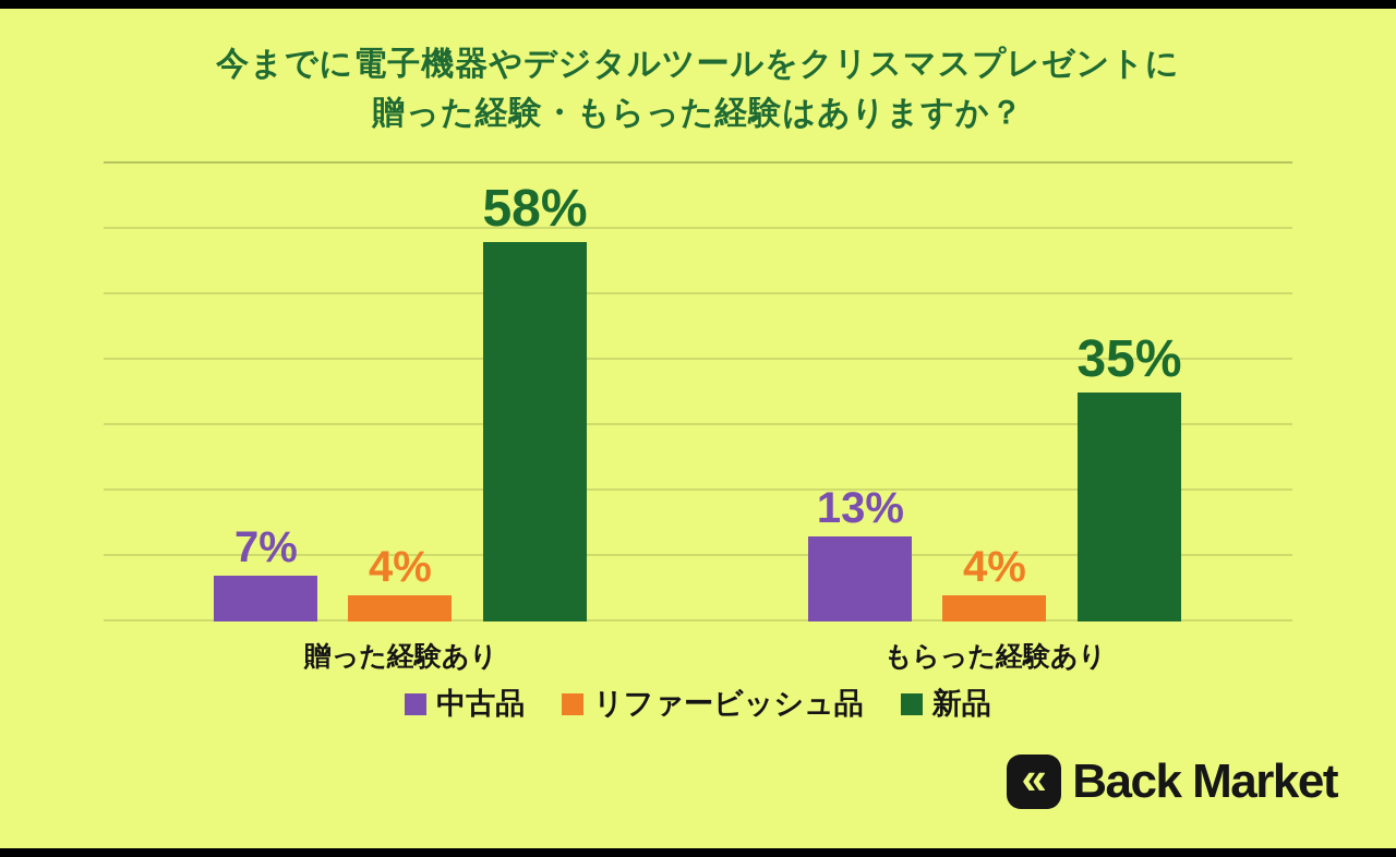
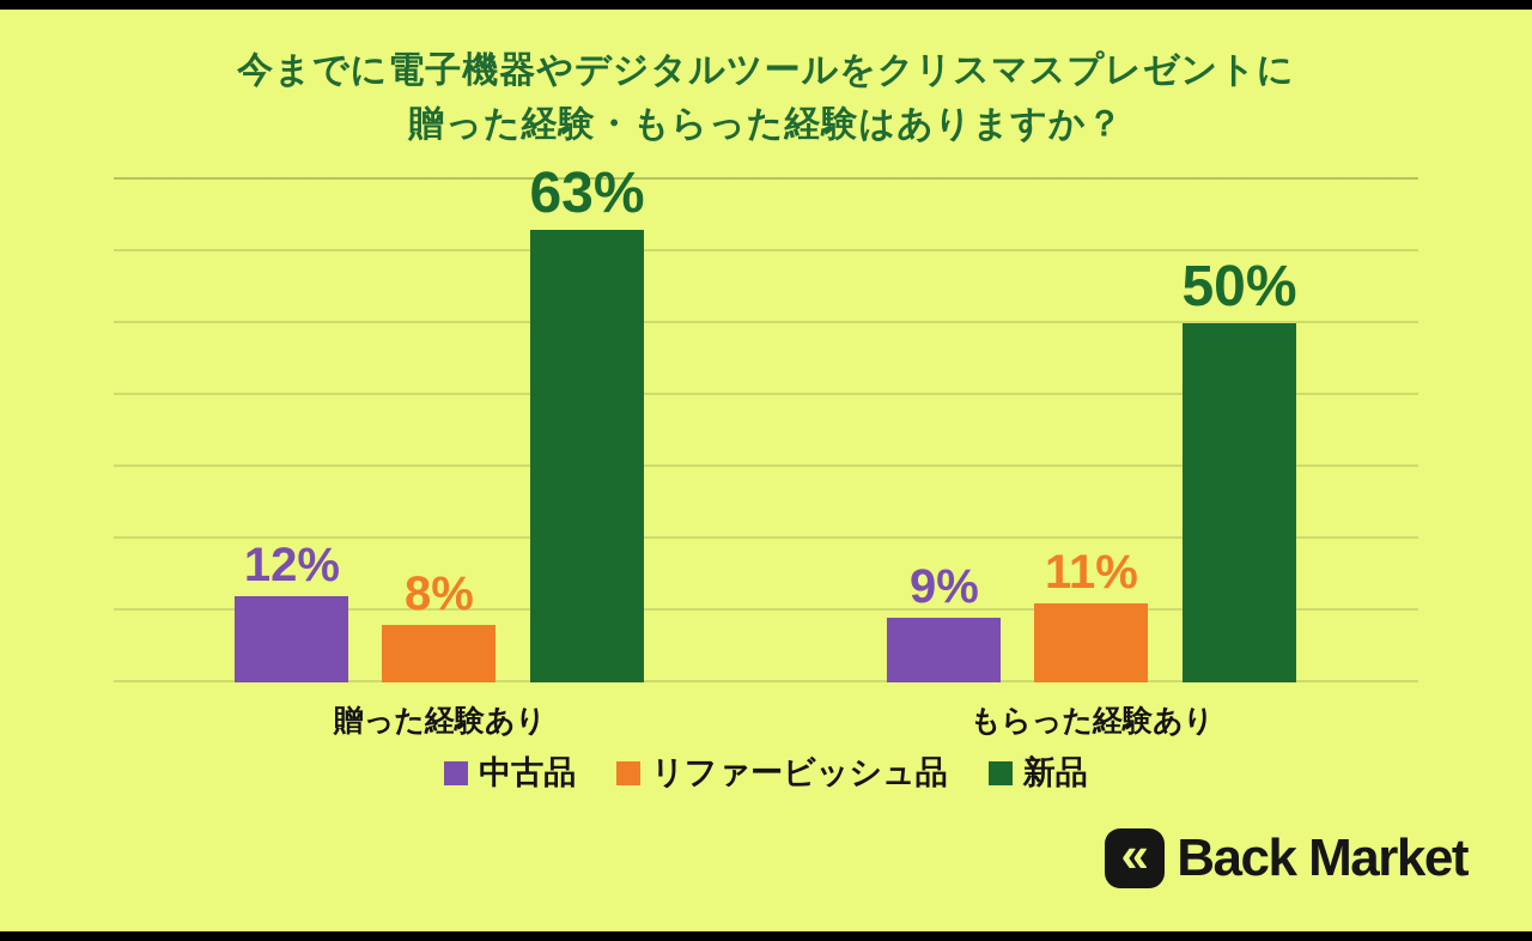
中古品/贈った経験あり: 7% -> 12%
リファービッシュ品/贈った経験あり: 4% -> 8%
新品/贈った経験あり: 58% -> 63%
中古品/もらった経験あり: 13% -> 9%
リファービッシュ品/もらった経験あり: 4% -> 11%
新品/もらった経験あり: 35% -> 50%
